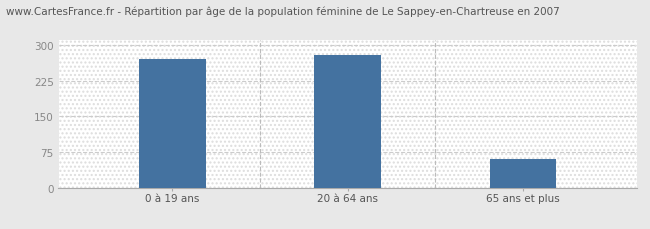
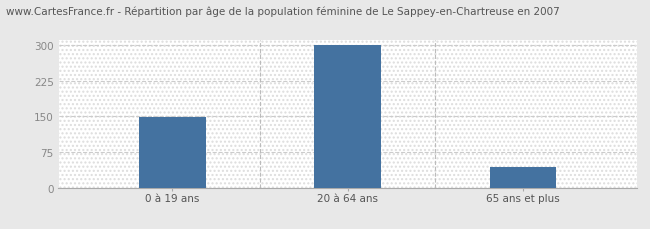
0 à 19 ans: 270 -> 148
20 à 64 ans: 280 -> 300
65 ans et plus: 60 -> 43
